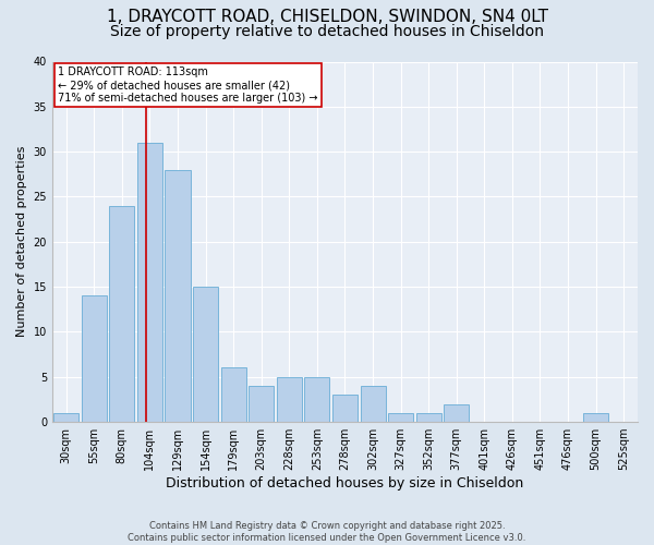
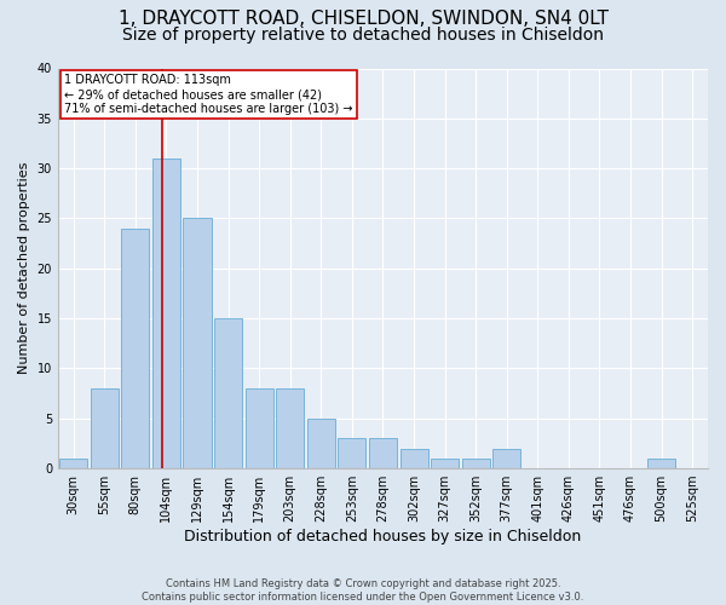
55sqm: 14 -> 8
129sqm: 28 -> 25
179sqm: 6 -> 8
203sqm: 4 -> 8
253sqm: 5 -> 3
302sqm: 4 -> 2
